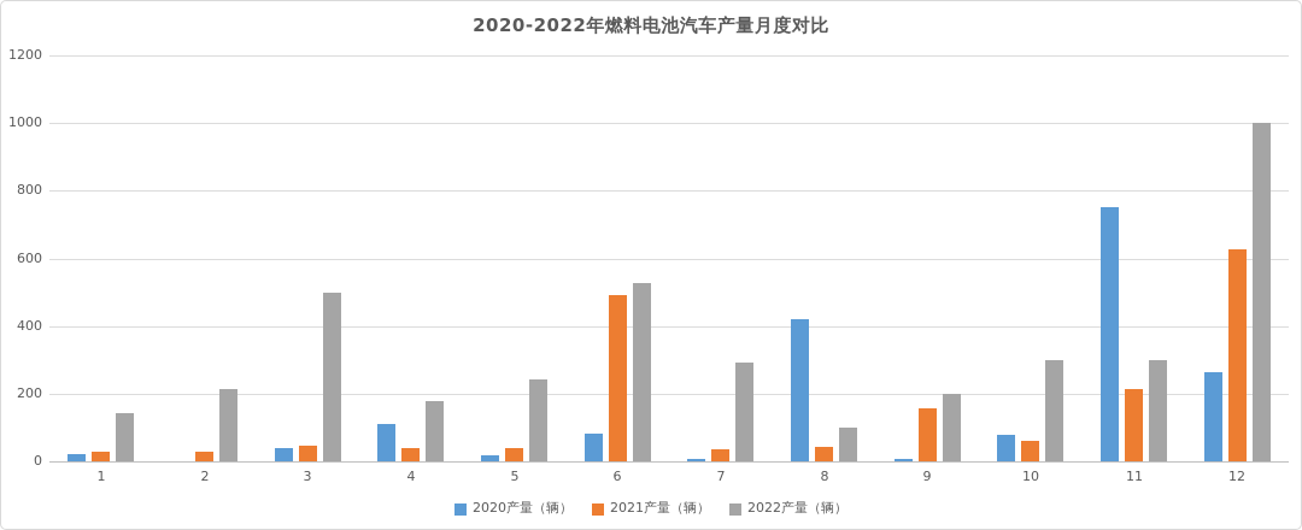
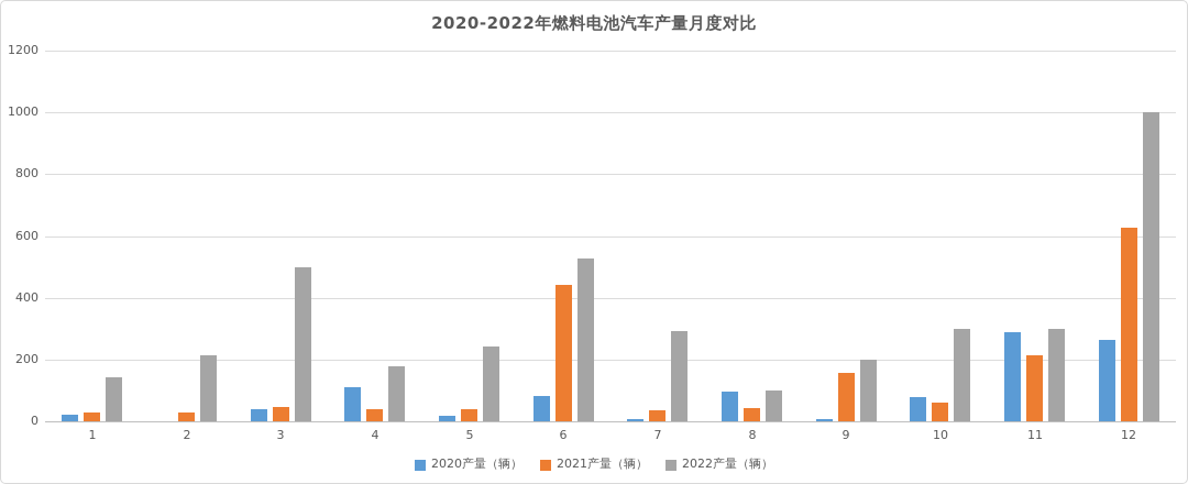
2021产量（辆）/6: 490 -> 440
2020产量（辆）/8: 420 -> 100
2020产量（辆）/11: 750 -> 290
